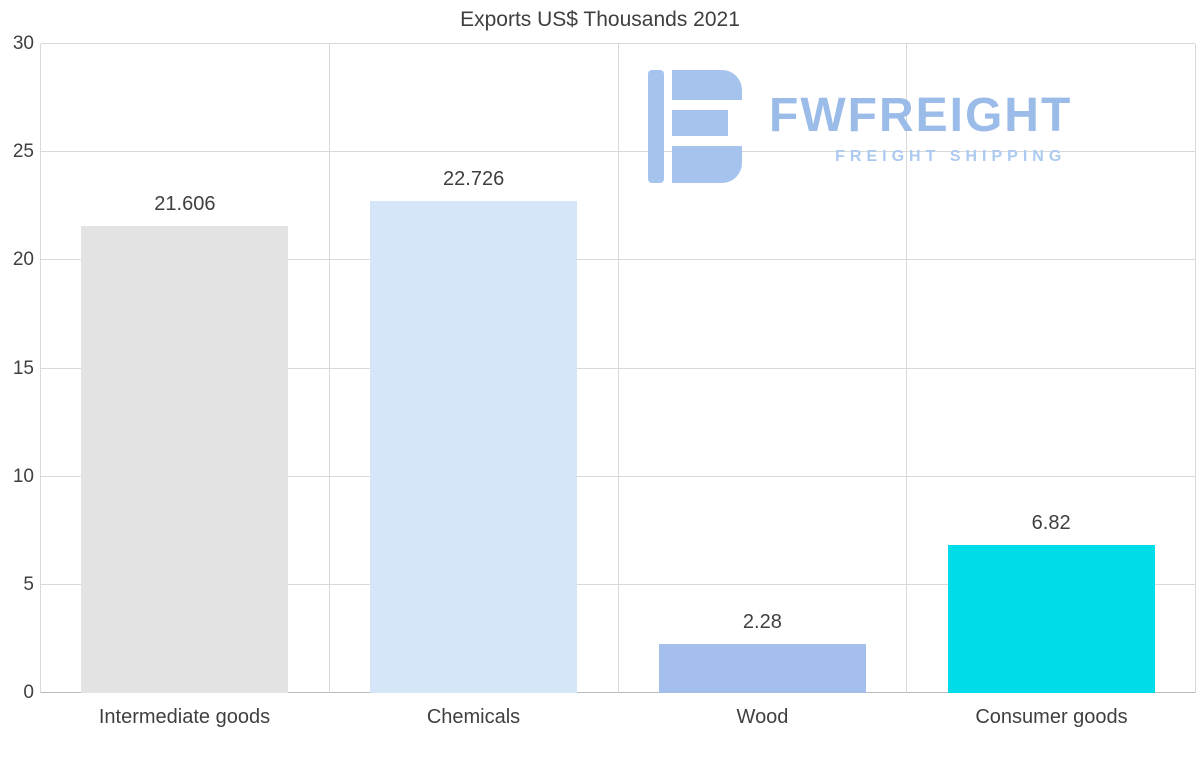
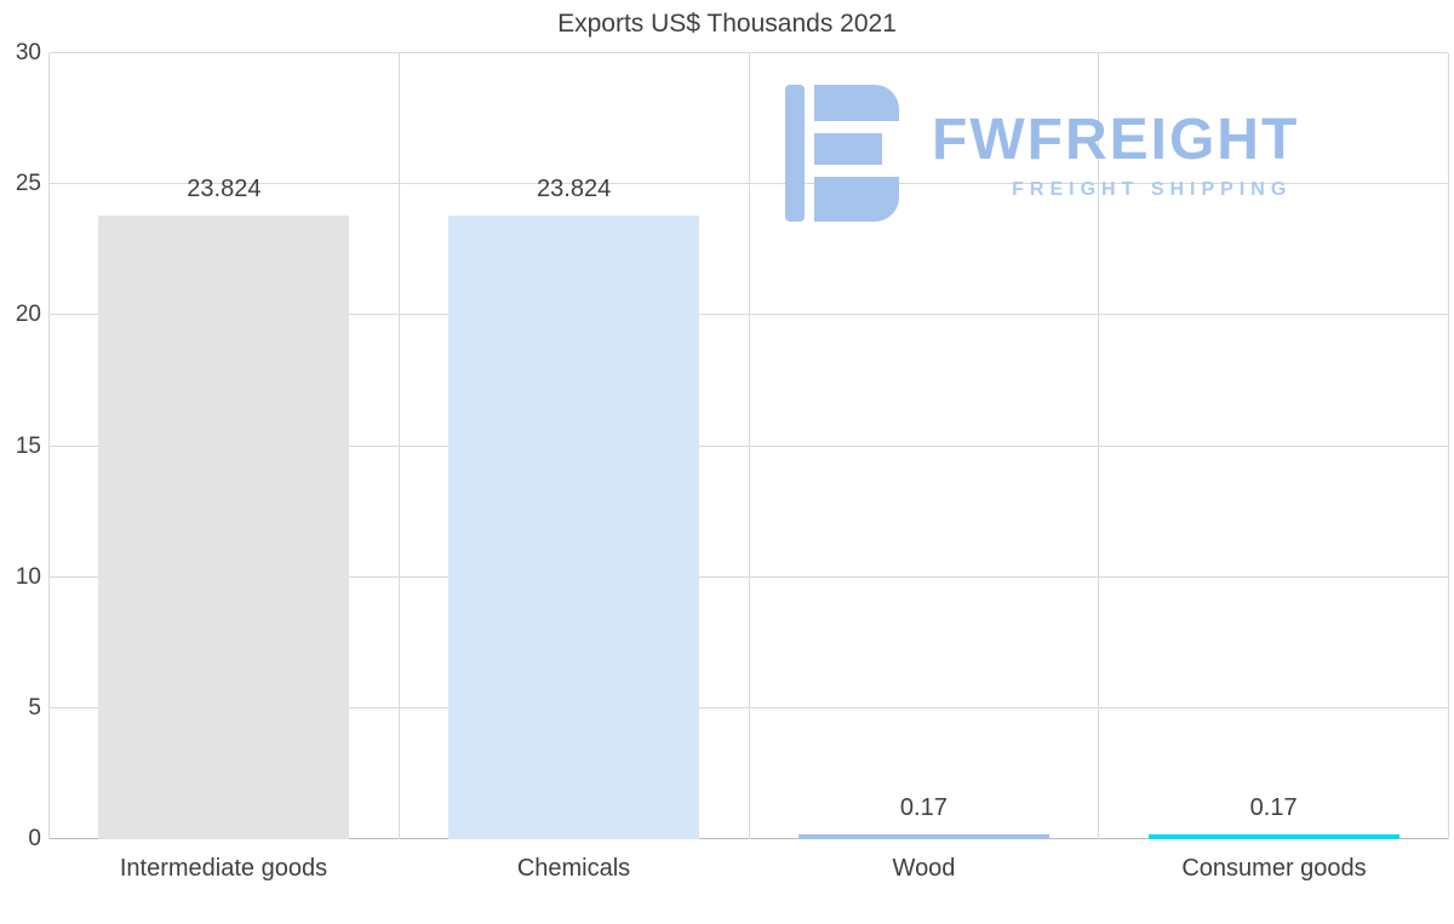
Intermediate goods: 21.606 -> 23.824
Chemicals: 22.726 -> 23.824
Wood: 2.28 -> 0.17
Consumer goods: 6.82 -> 0.17
